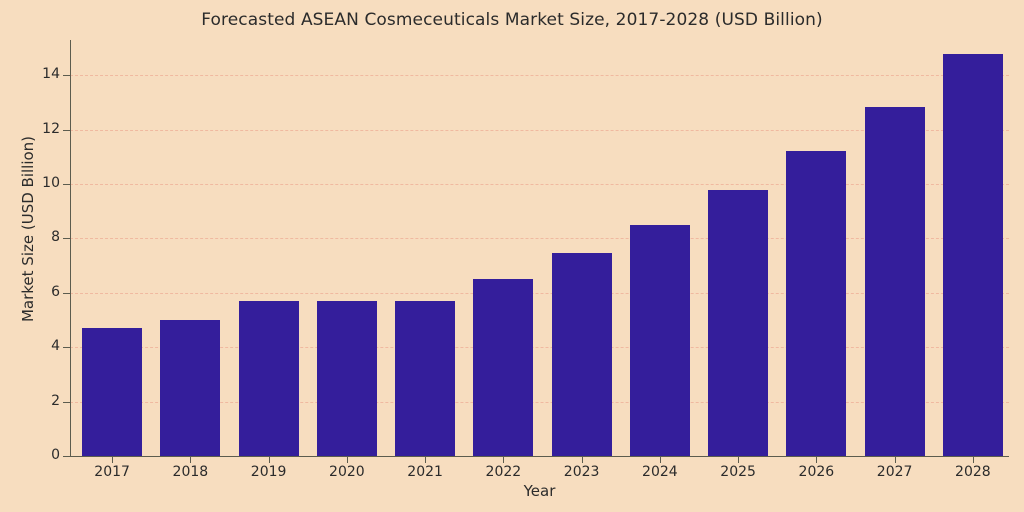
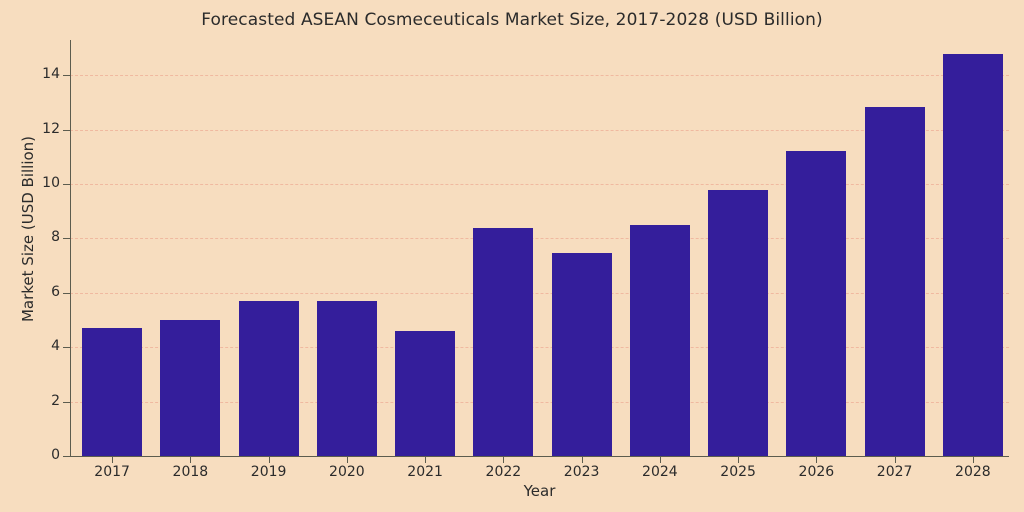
2021: 5.7 -> 4.6
2022: 6.5 -> 8.4
